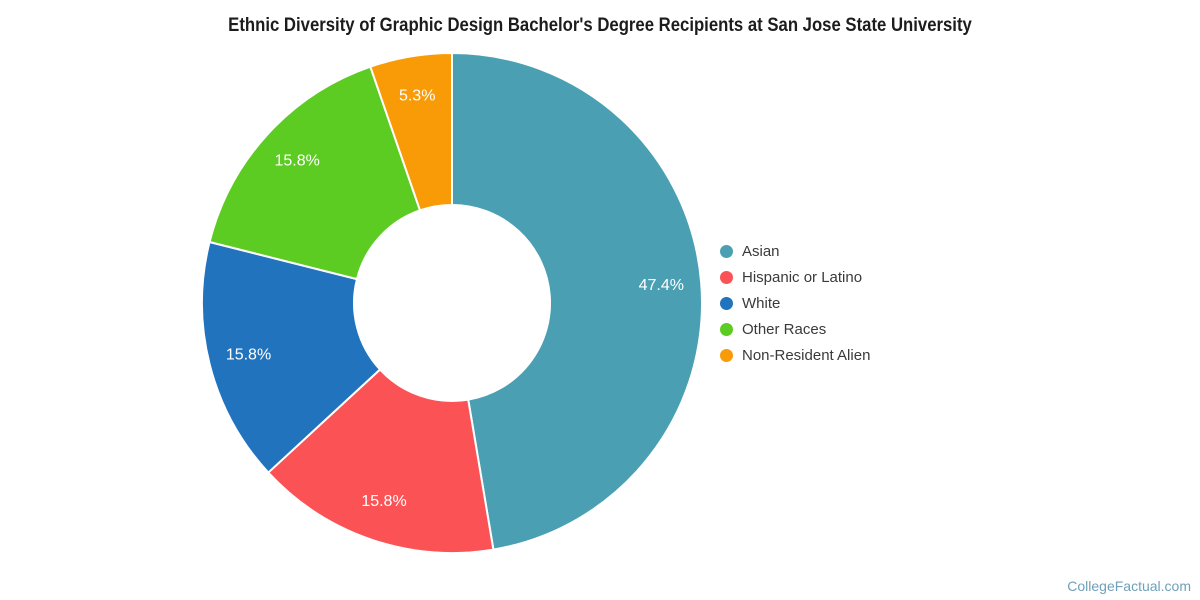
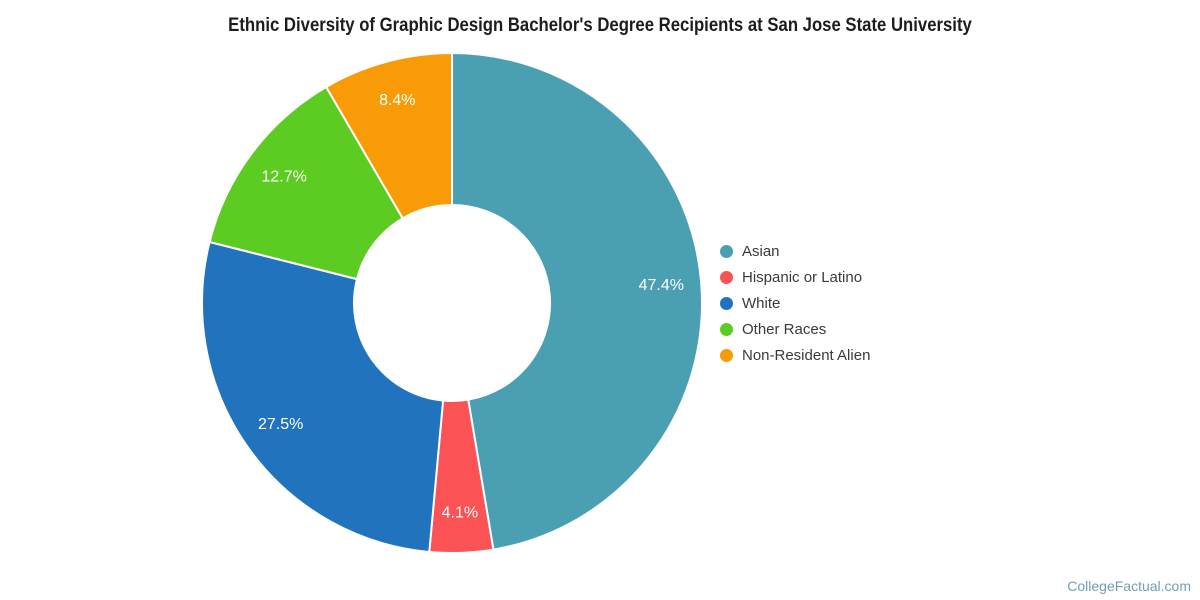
Hispanic or Latino: 15.8% -> 4.1%
White: 15.8% -> 27.5%
Other Races: 15.8% -> 12.7%
Non-Resident Alien: 5.3% -> 8.4%
